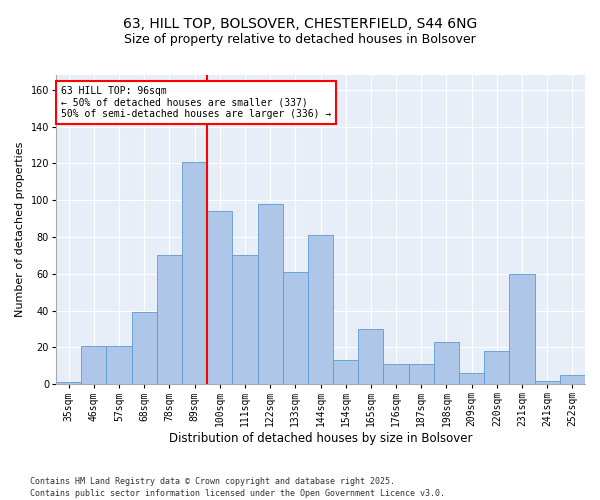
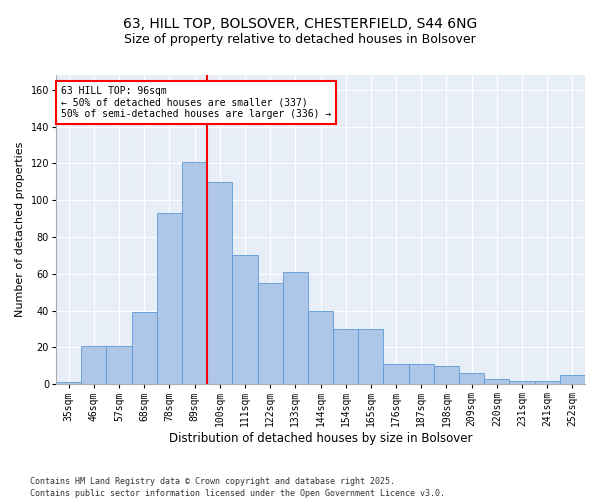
78sqm: 70 -> 93
100sqm: 94 -> 110
122sqm: 98 -> 55
144sqm: 81 -> 40
154sqm: 13 -> 30
198sqm: 23 -> 10
220sqm: 18 -> 3
231sqm: 60 -> 2
